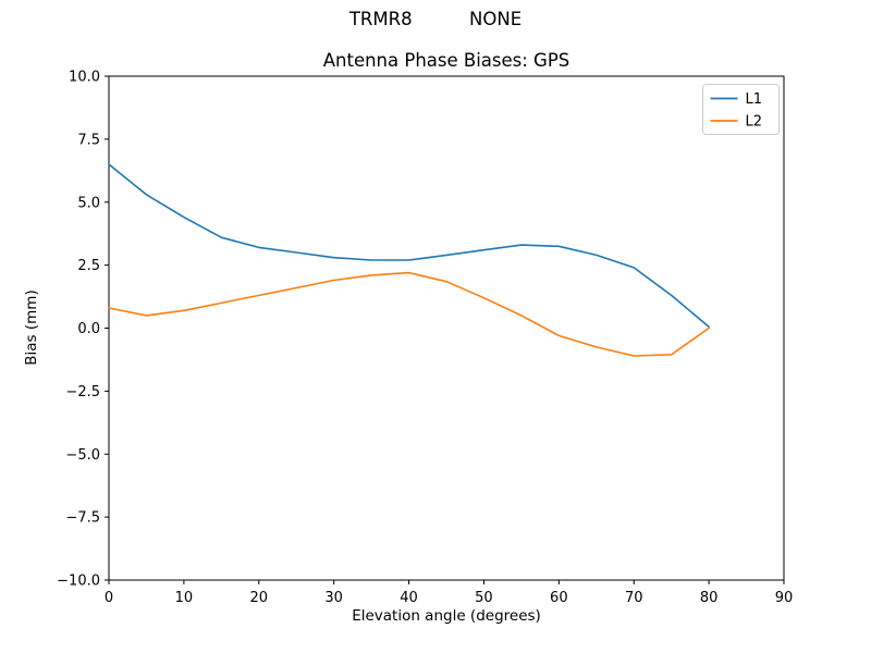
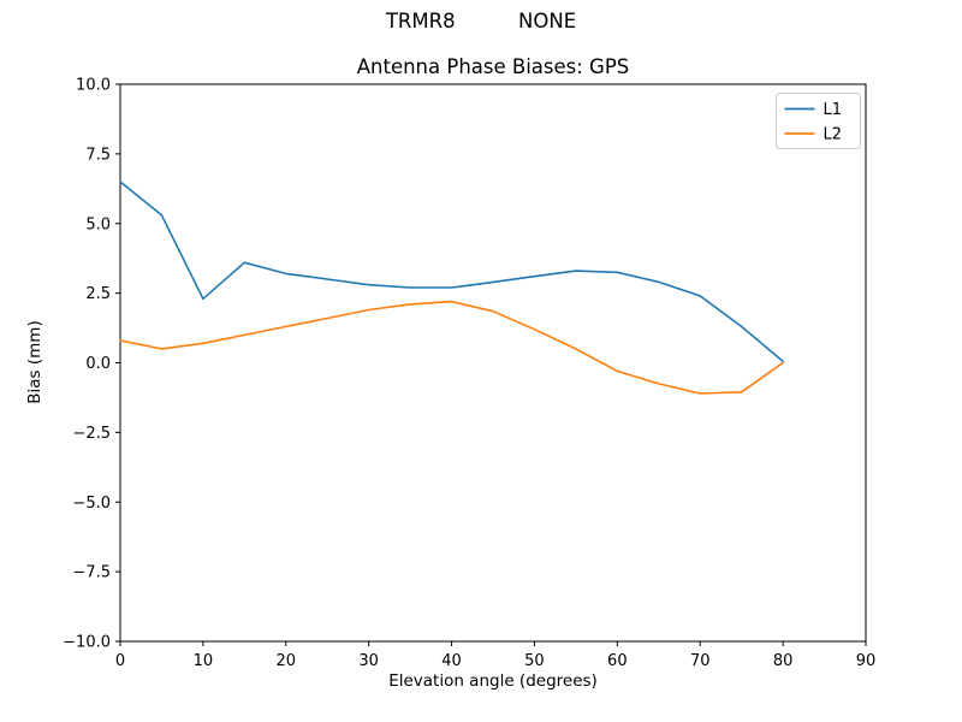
L1/10: 4.4 -> 2.3
